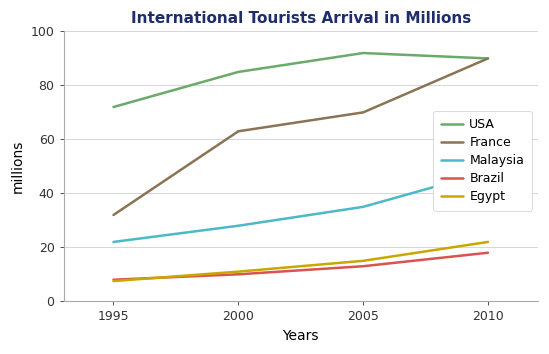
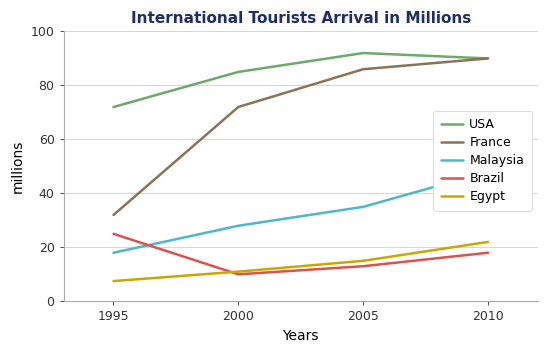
Malaysia/1995: 22 -> 18
Brazil/1995: 8 -> 25
France/2000: 63 -> 72
France/2005: 70 -> 86
